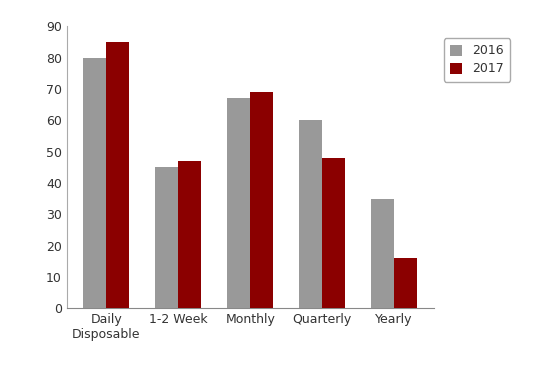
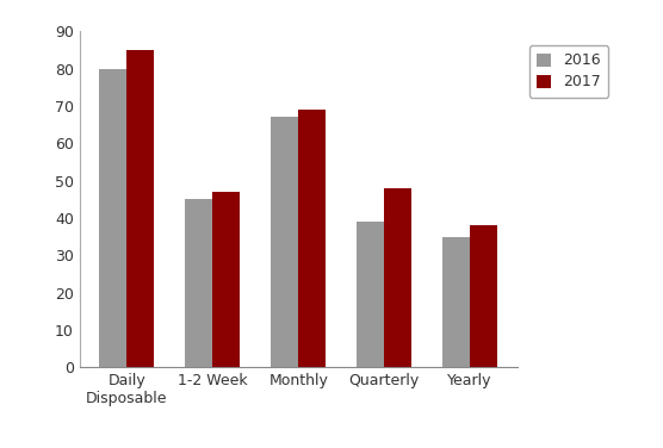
2016/Quarterly: 60 -> 39
2017/Yearly: 16 -> 38
